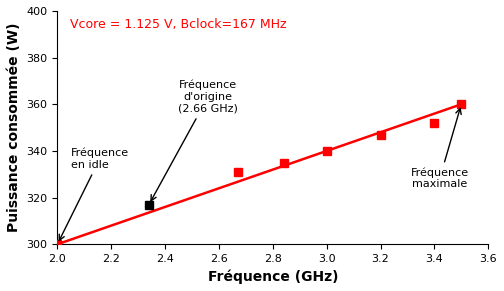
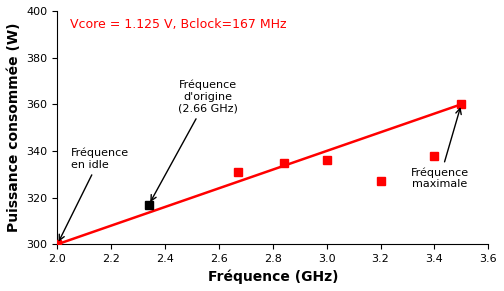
3.0: 340 -> 336
3.2: 347 -> 327
3.4: 352 -> 338
